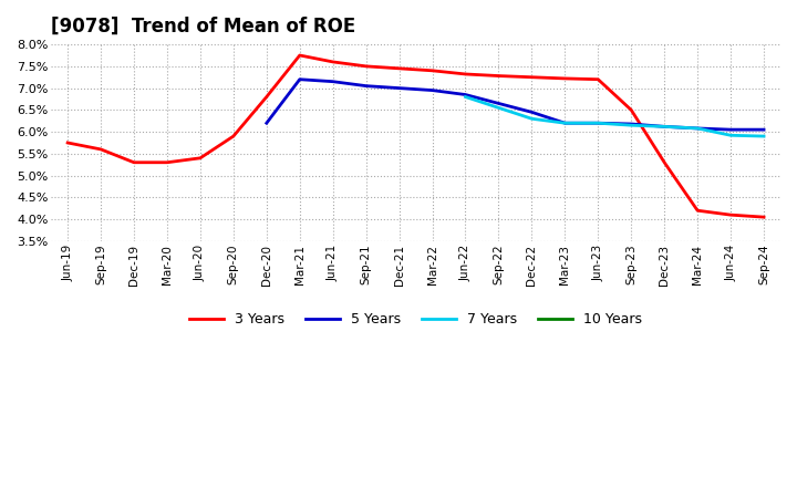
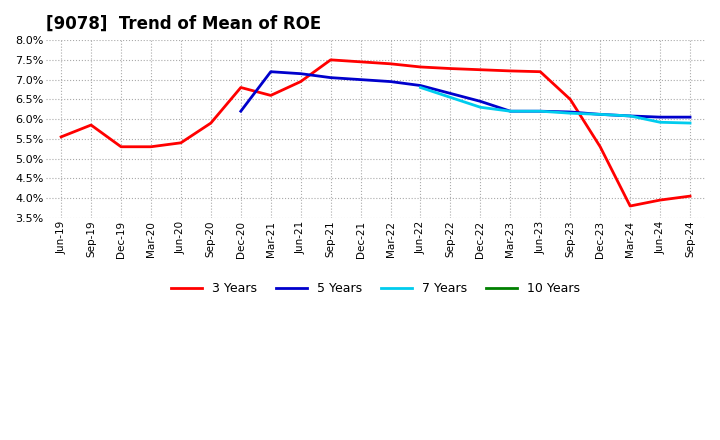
3 Years/Jun-19: 5.75% -> 5.55%
3 Years/Sep-19: 5.60% -> 5.85%
3 Years/Mar-21: 7.75% -> 6.60%
3 Years/Jun-21: 7.60% -> 6.95%
3 Years/Mar-24: 4.20% -> 3.80%
3 Years/Jun-24: 4.10% -> 3.95%
